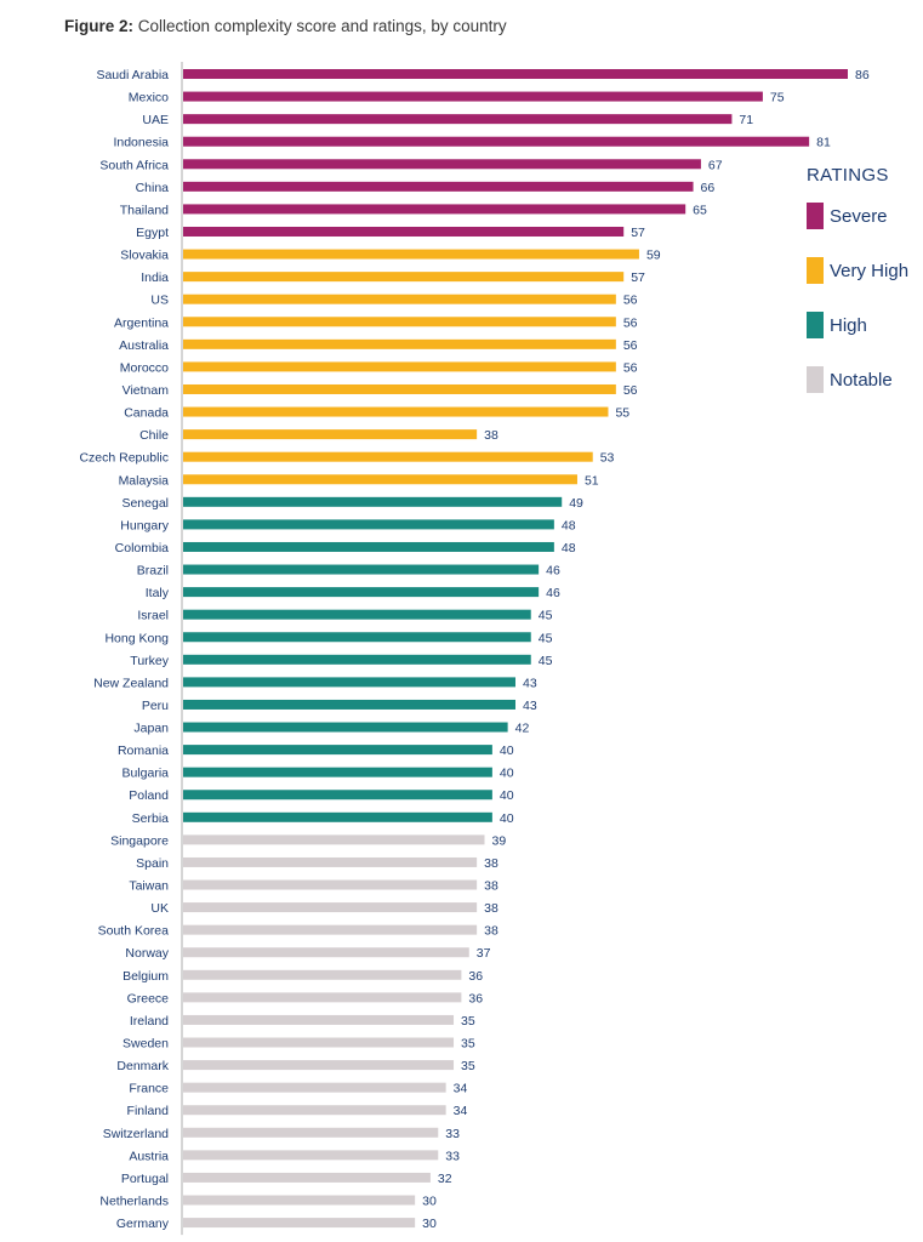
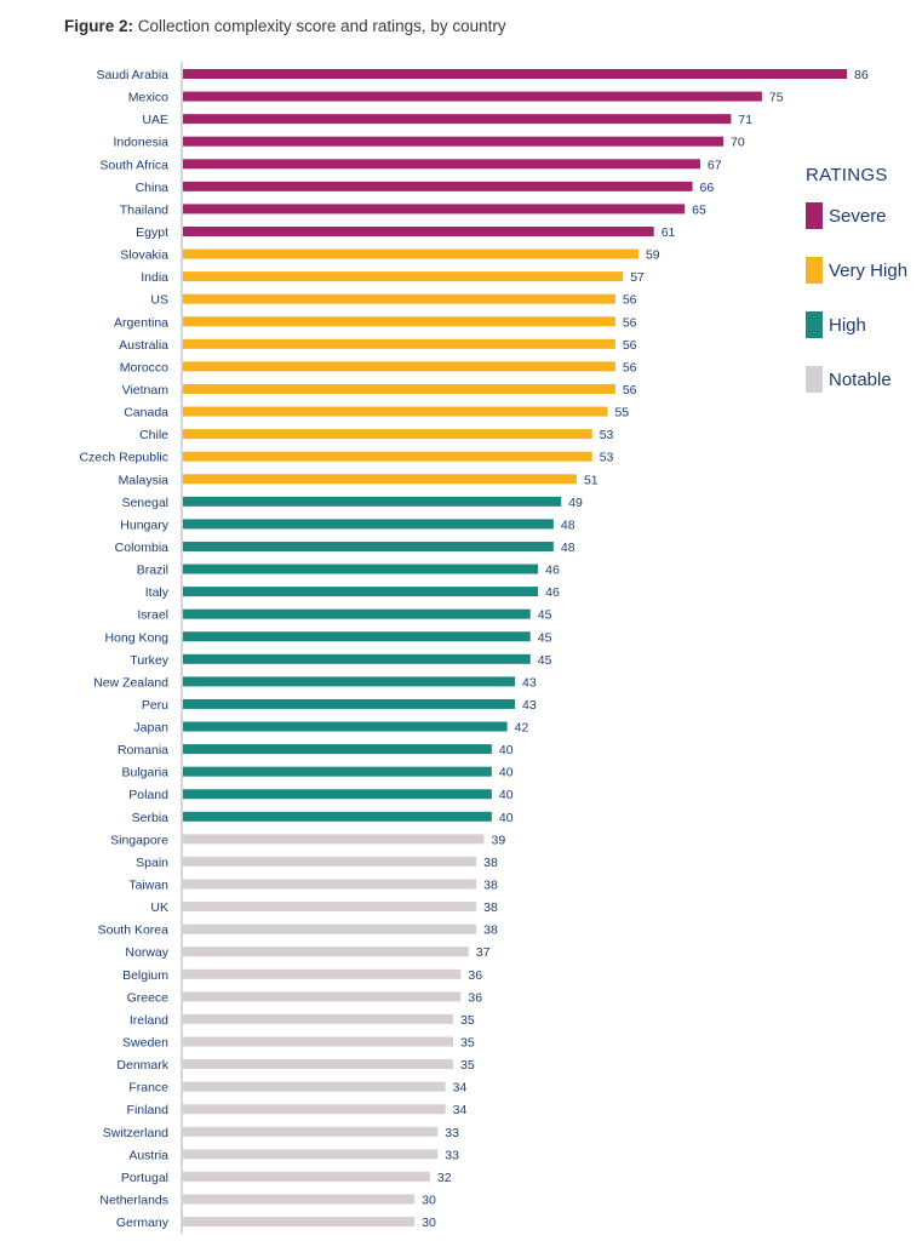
Indonesia: 81 -> 70
Egypt: 57 -> 61
Chile: 38 -> 53
